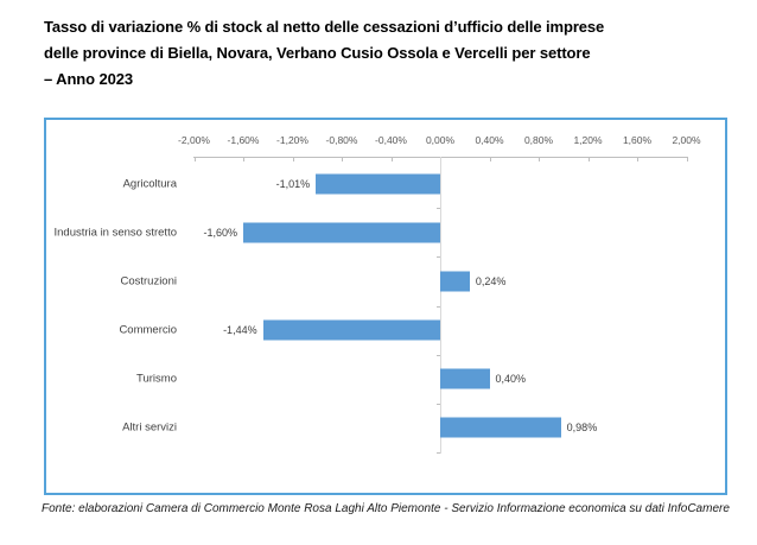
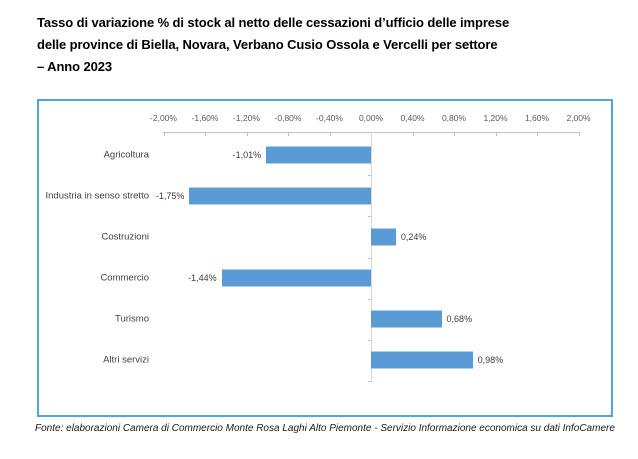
Industria in senso stretto: -1,60% -> -1,75%
Turismo: 0,40% -> 0,68%
